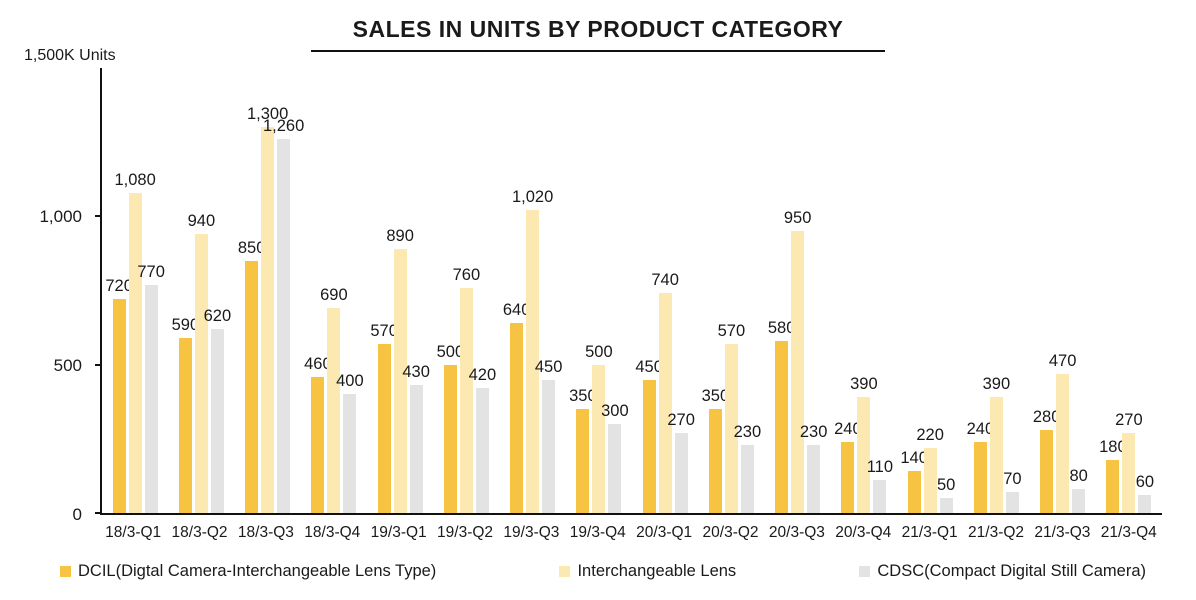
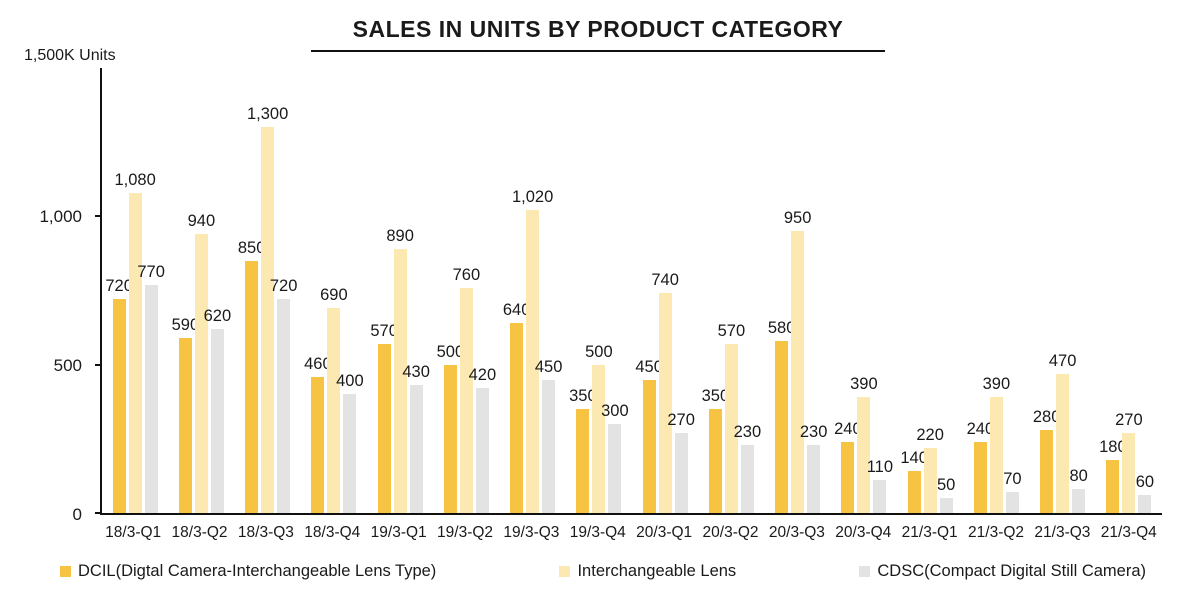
CDSC(Compact Digital Still Camera)/18/3-Q3: 1,260 -> 720
